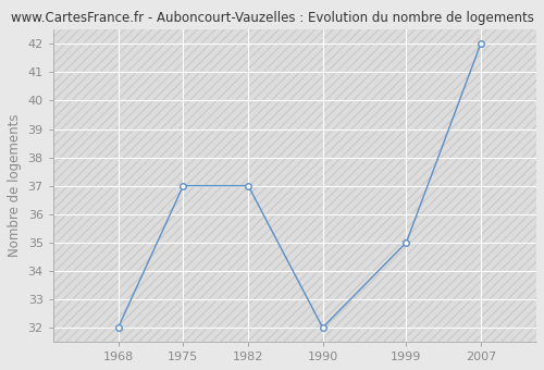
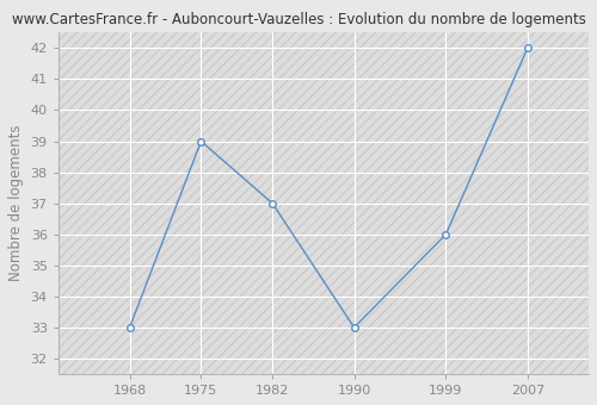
1968: 32 -> 33
1975: 37 -> 39
1990: 32 -> 33
1999: 35 -> 36
